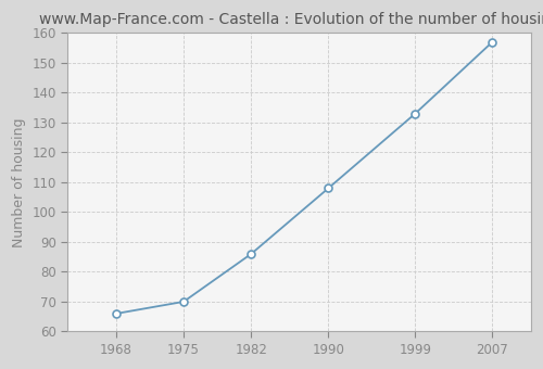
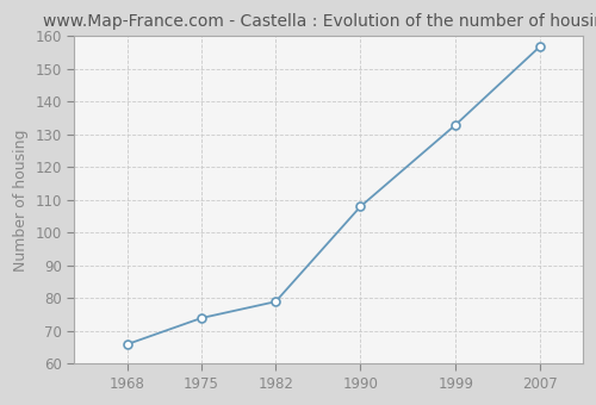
1975: 70 -> 74
1982: 86 -> 79
